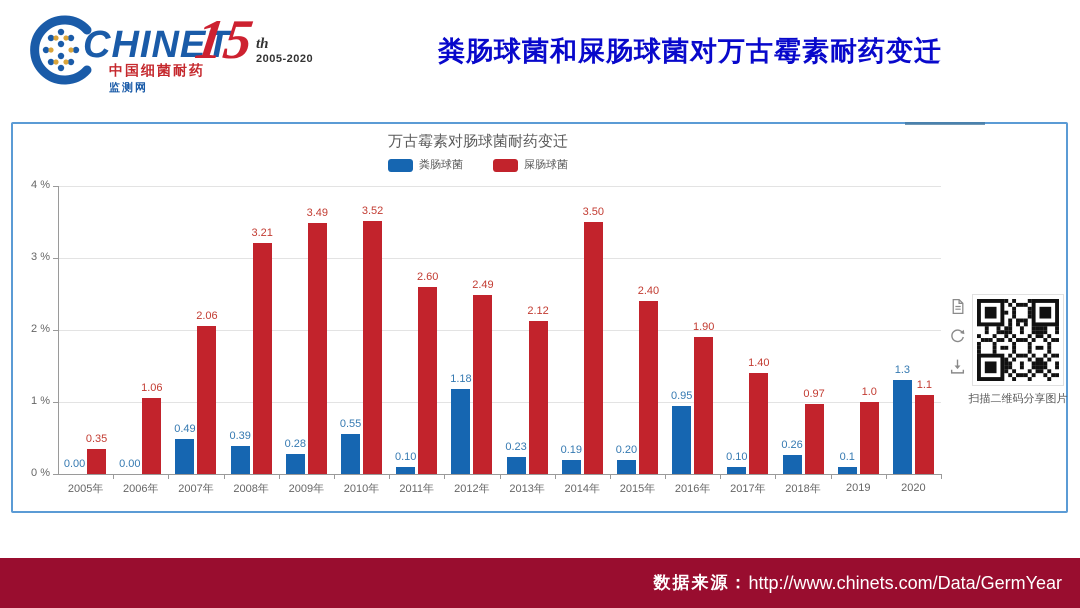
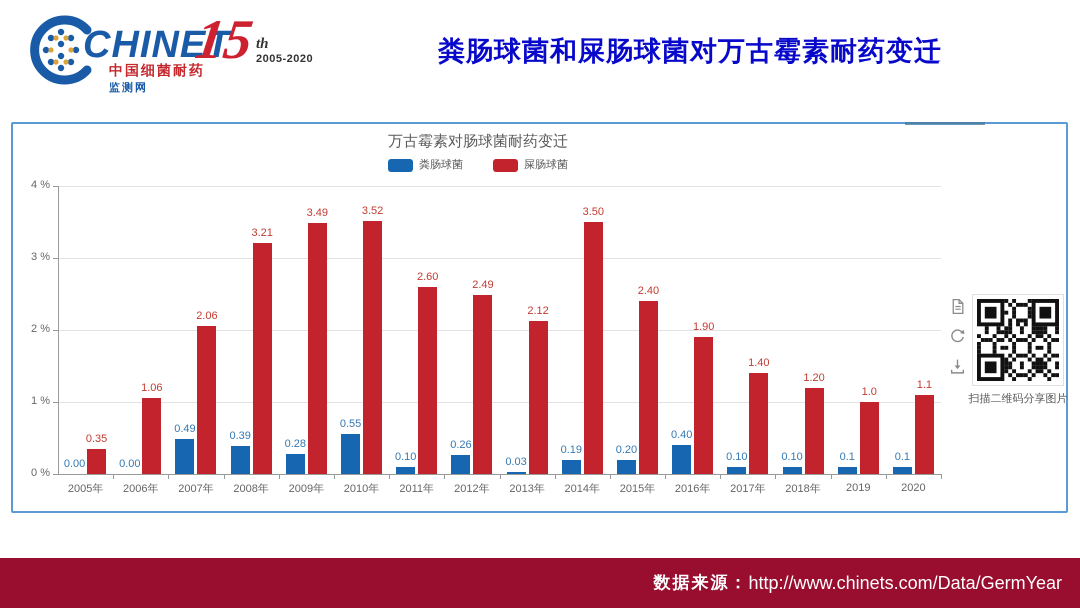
粪肠球菌/2012年: 1.18 -> 0.26
粪肠球菌/2013年: 0.23 -> 0.03
粪肠球菌/2016年: 0.95 -> 0.40
粪肠球菌/2018年: 0.26 -> 0.10
屎肠球菌/2018年: 0.97 -> 1.20
粪肠球菌/2020: 1.3 -> 0.1
